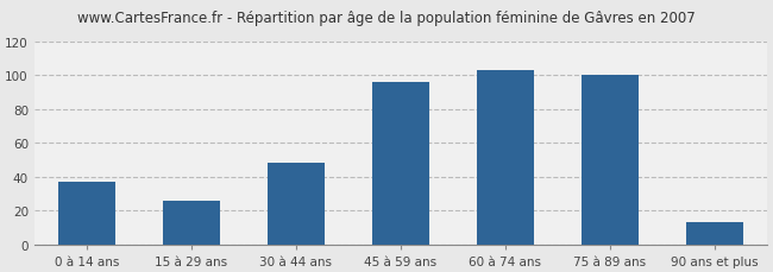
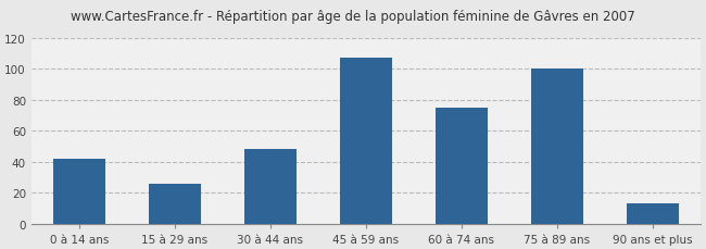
0 à 14 ans: 37 -> 42
45 à 59 ans: 96 -> 107
60 à 74 ans: 103 -> 75
